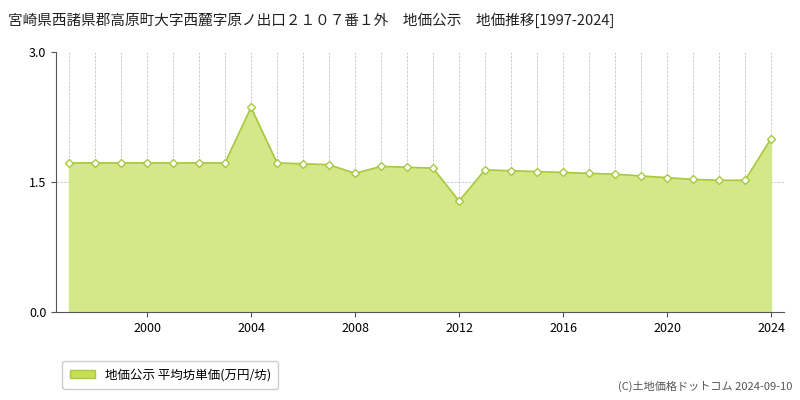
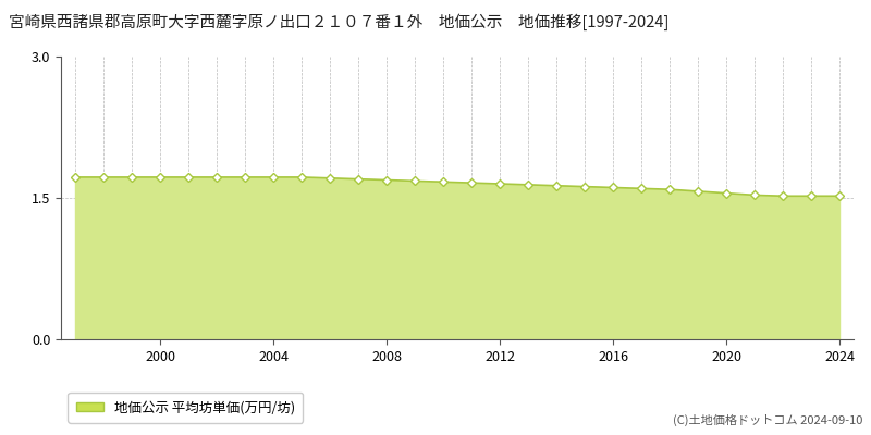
2004: 2.36 -> 1.72
2008: 1.60 -> 1.69
2012: 1.28 -> 1.65
2024: 2.00 -> 1.52
